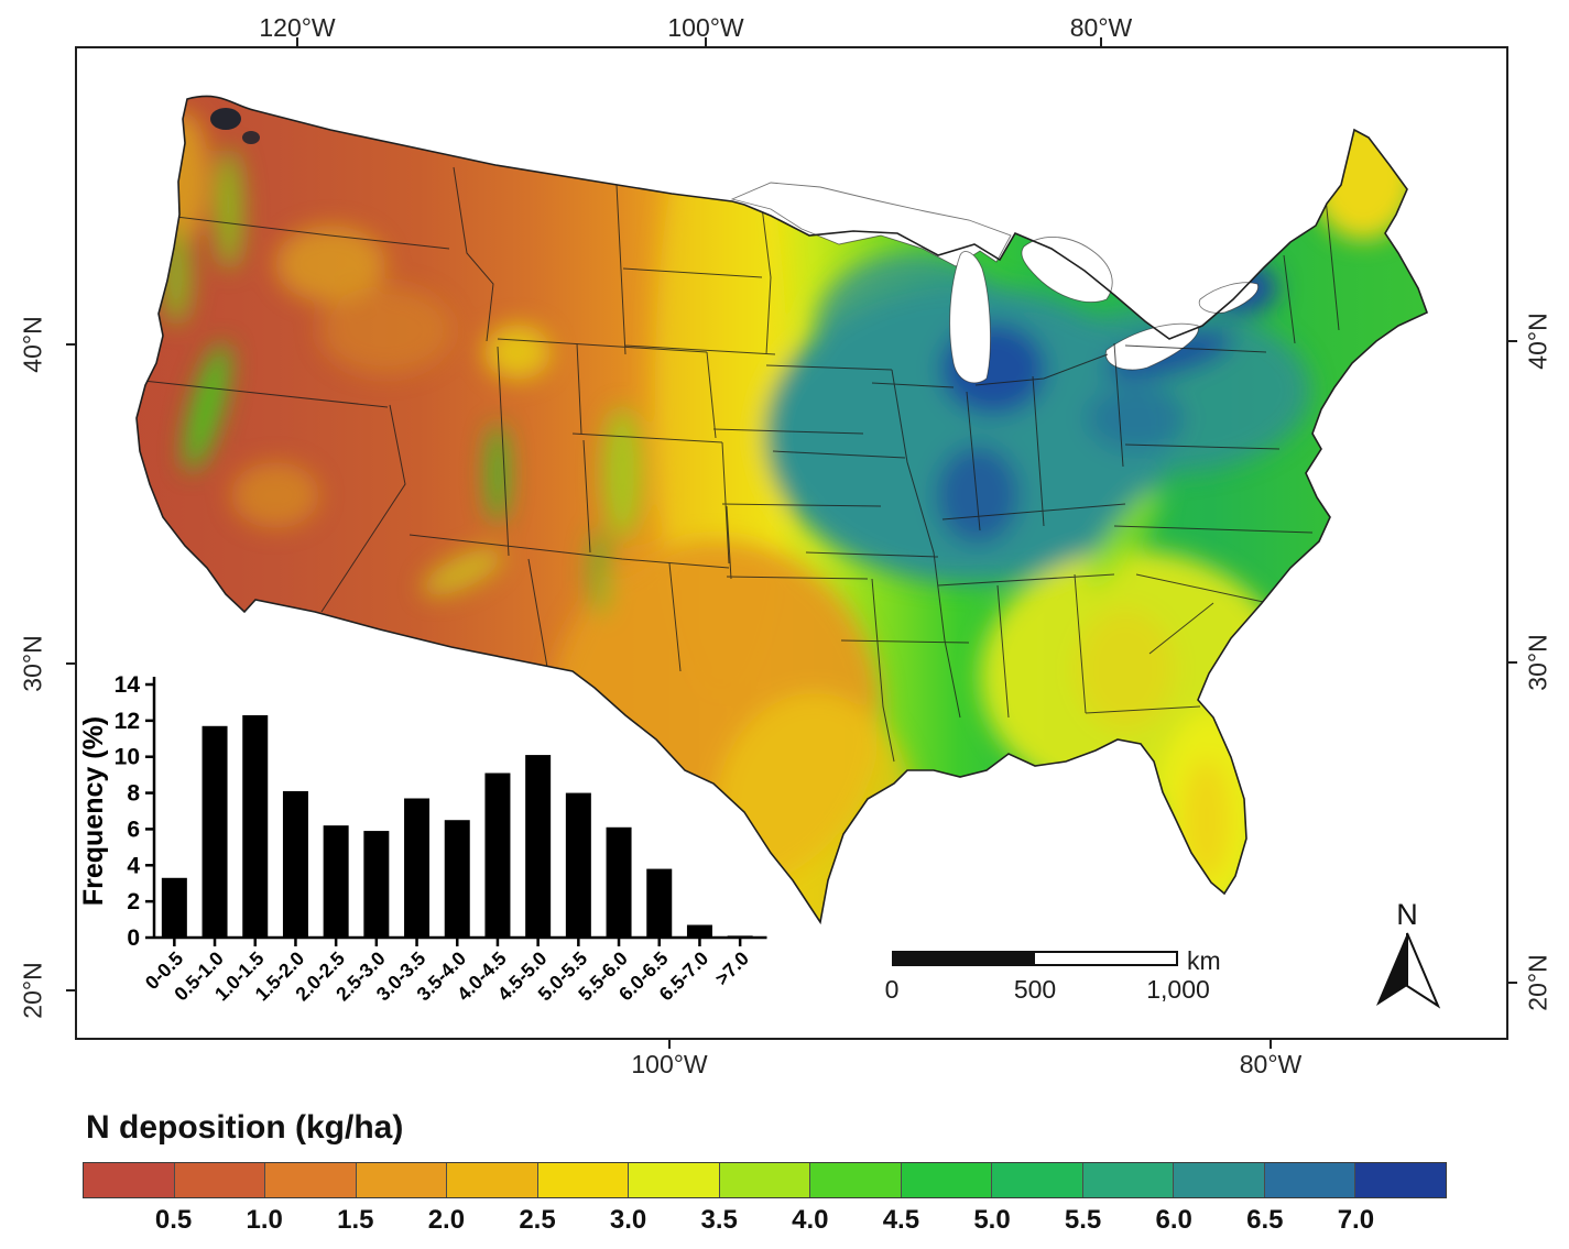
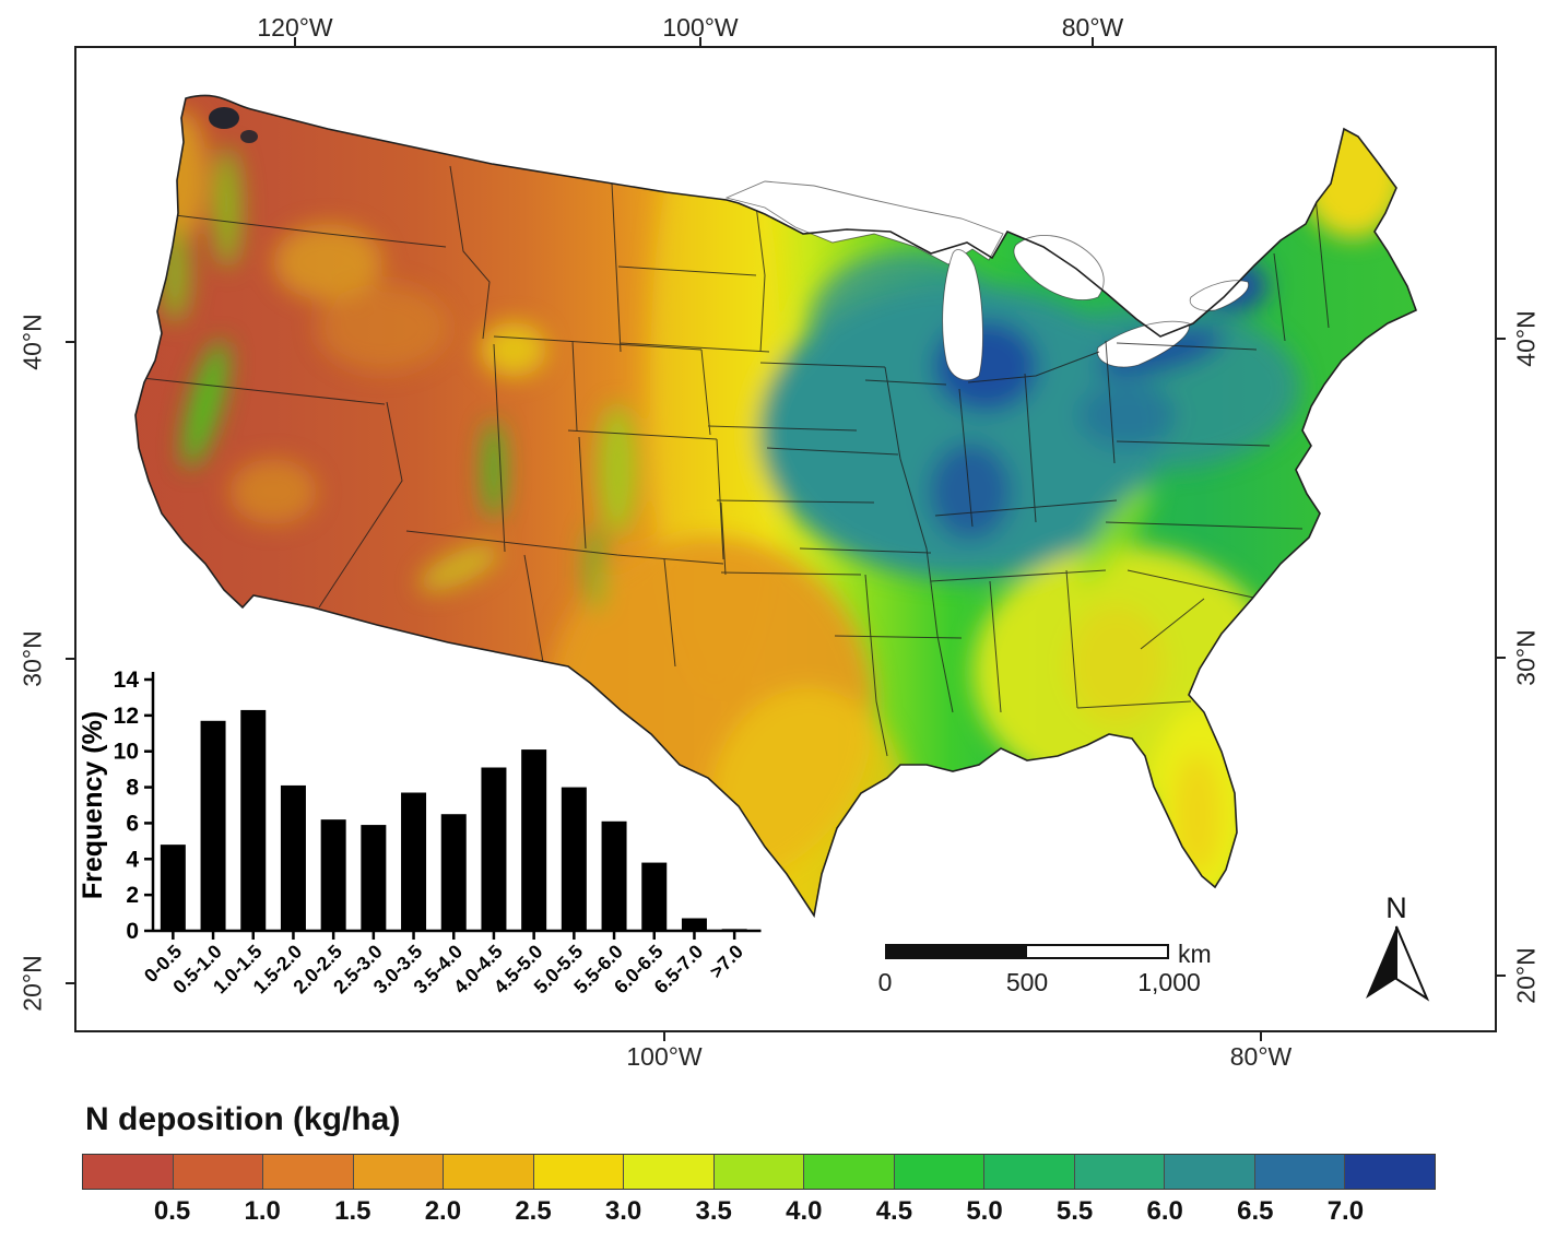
0-0.5: 3,3 -> 4,8
